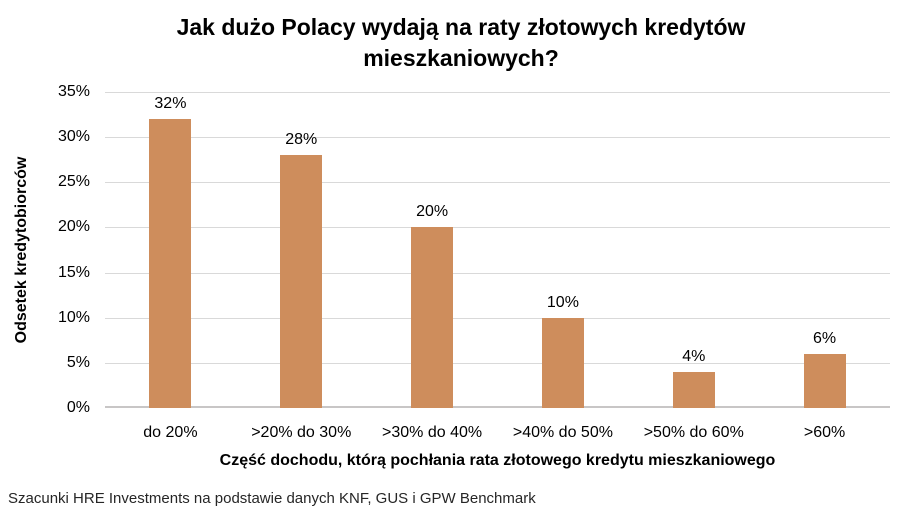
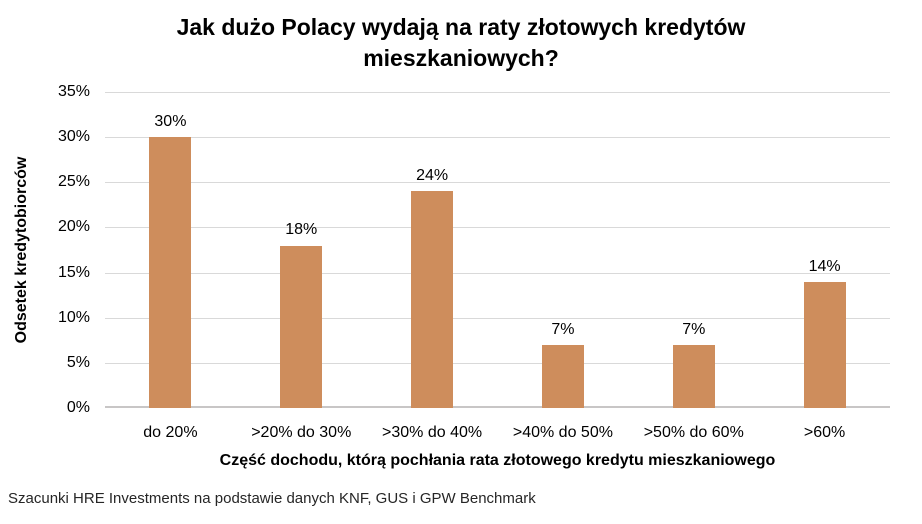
do 20%: 32% -> 30%
>20% do 30%: 28% -> 18%
>30% do 40%: 20% -> 24%
>40% do 50%: 10% -> 7%
>50% do 60%: 4% -> 7%
>60%: 6% -> 14%
